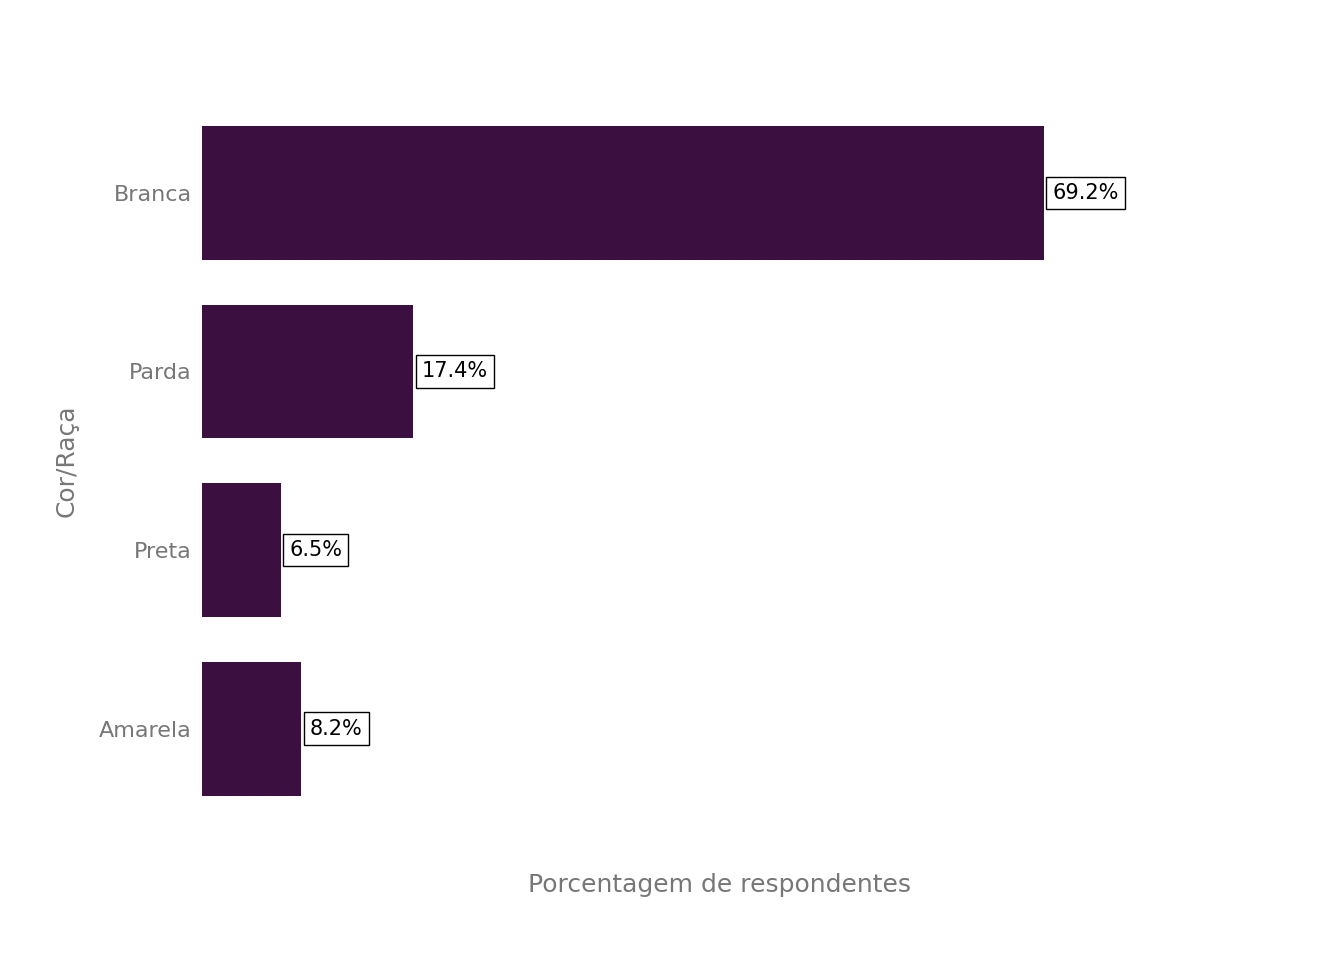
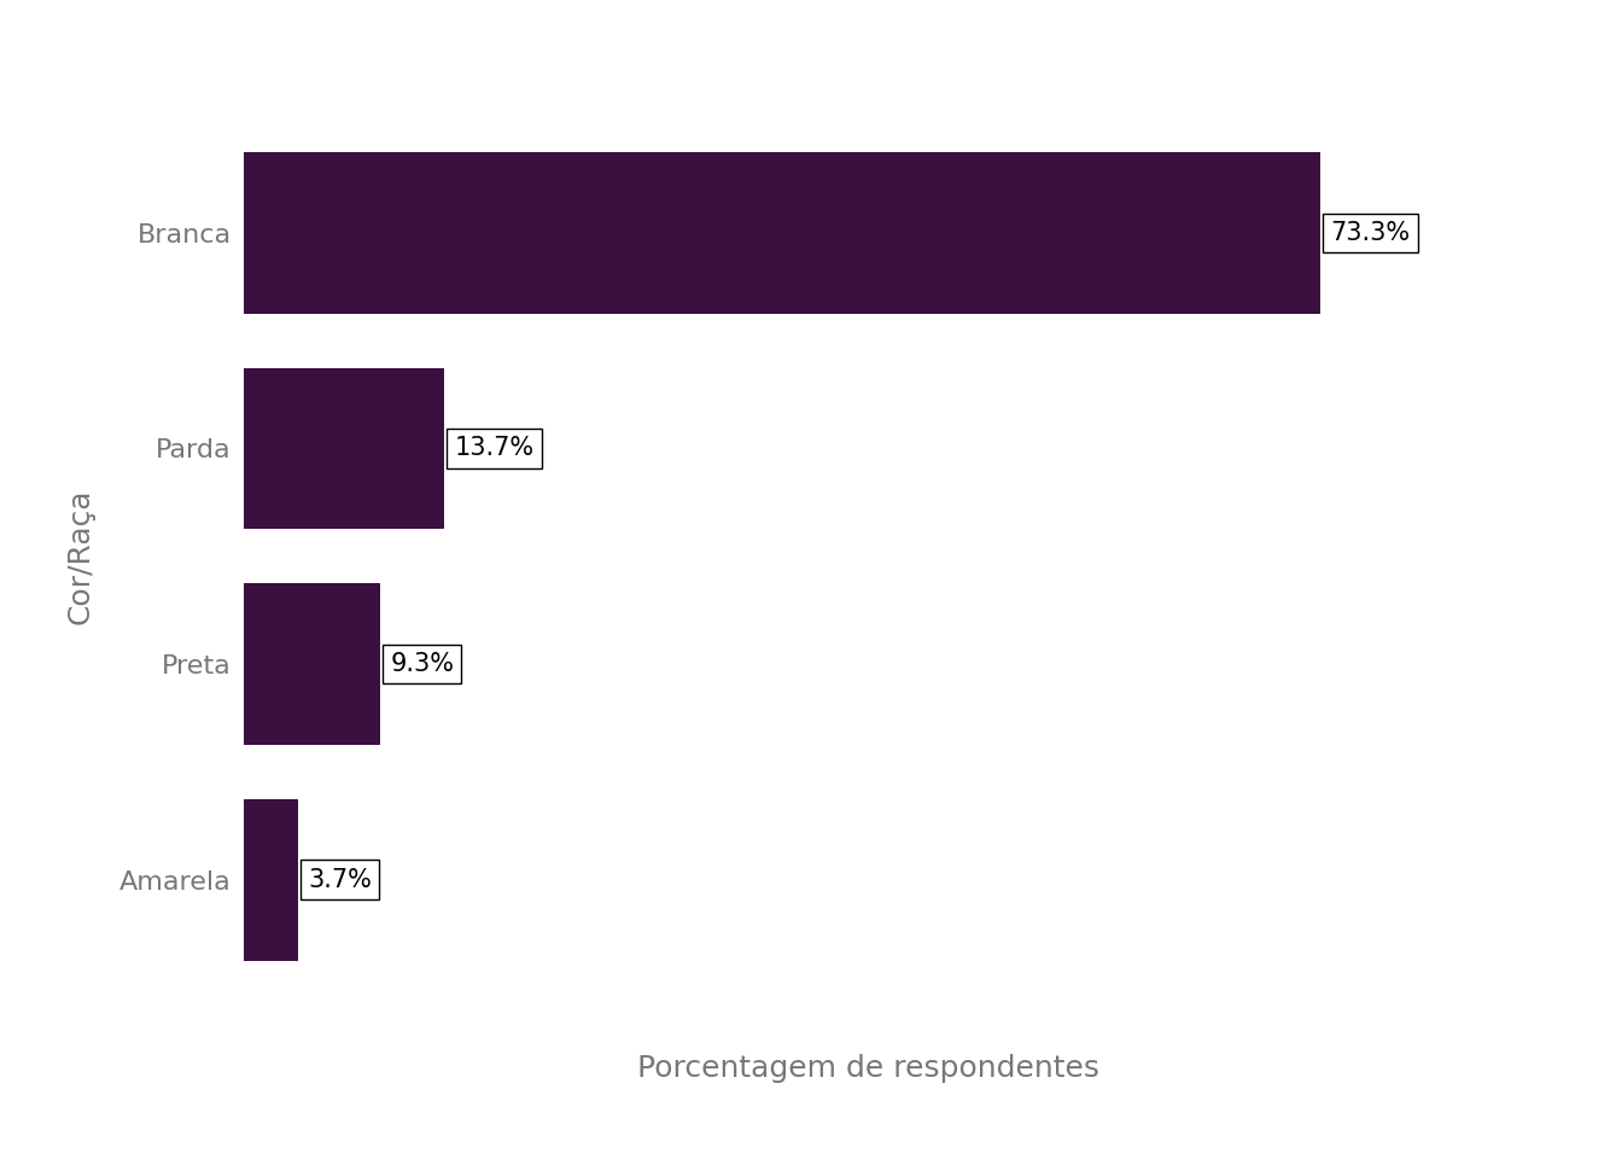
Branca: 69.2% -> 73.3%
Parda: 17.4% -> 13.7%
Preta: 6.5% -> 9.3%
Amarela: 8.2% -> 3.7%
